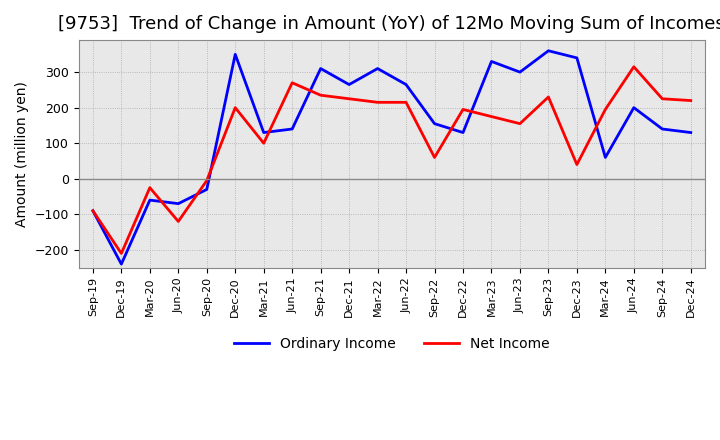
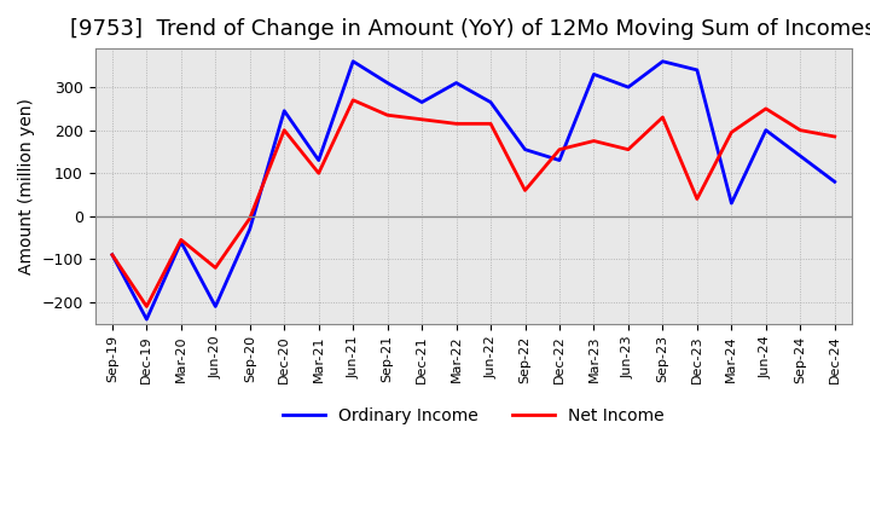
Net Income/Mar-20: -25 -> -55
Ordinary Income/Jun-20: -70 -> -210
Ordinary Income/Dec-20: 350 -> 245
Ordinary Income/Jun-21: 140 -> 360
Net Income/Dec-22: 195 -> 155
Ordinary Income/Mar-24: 60 -> 30
Net Income/Jun-24: 315 -> 250
Net Income/Sep-24: 225 -> 200
Ordinary Income/Dec-24: 130 -> 80
Net Income/Dec-24: 220 -> 185
